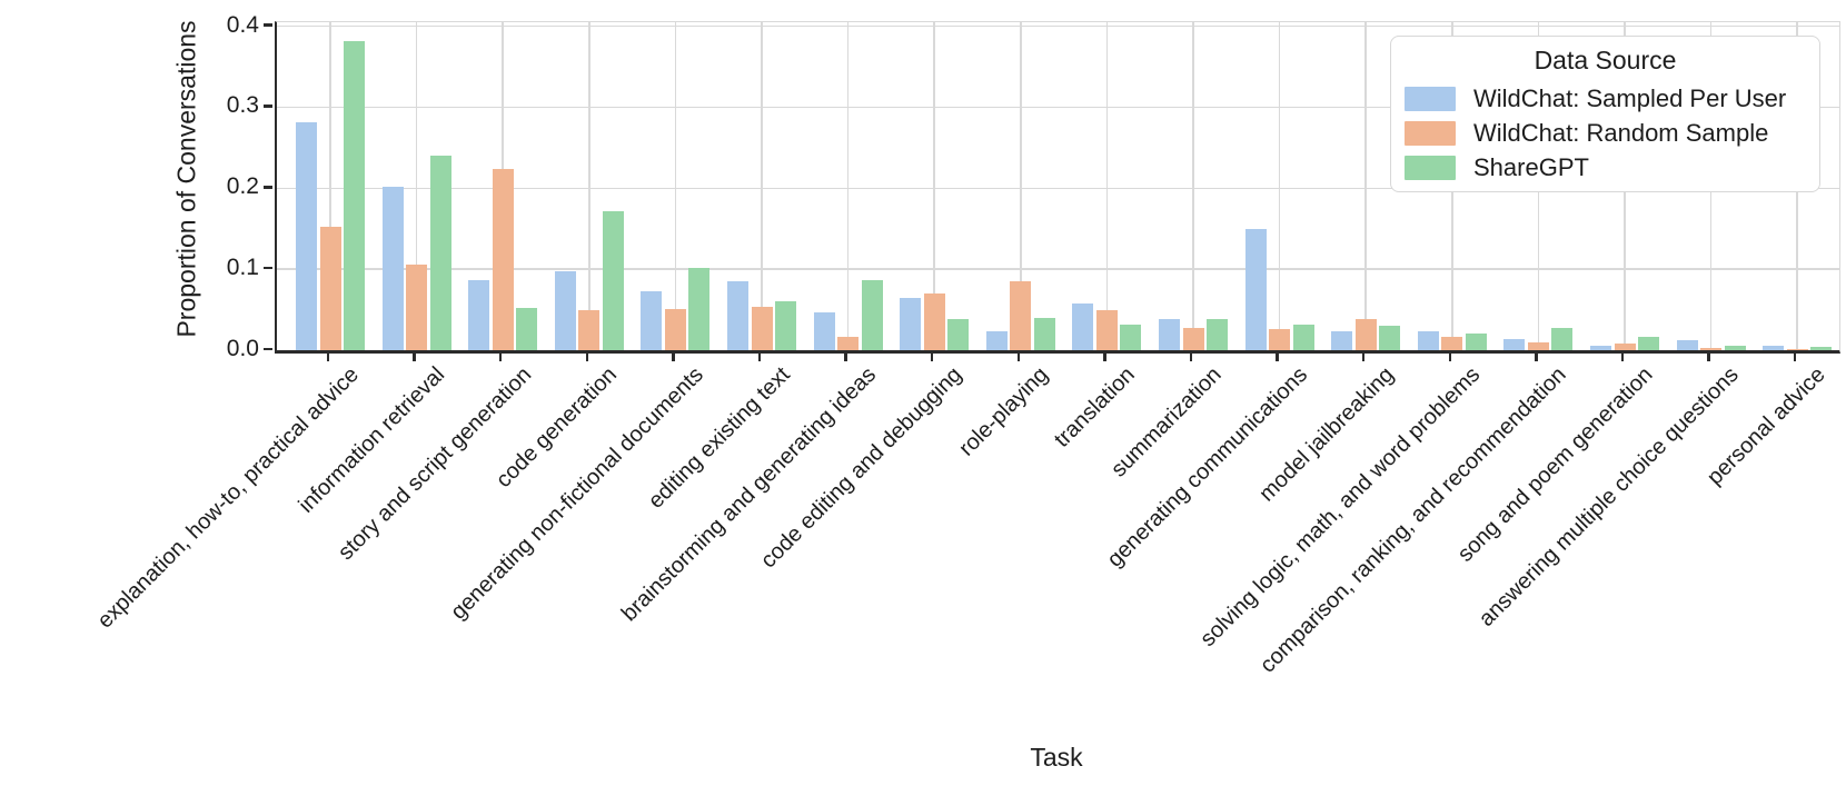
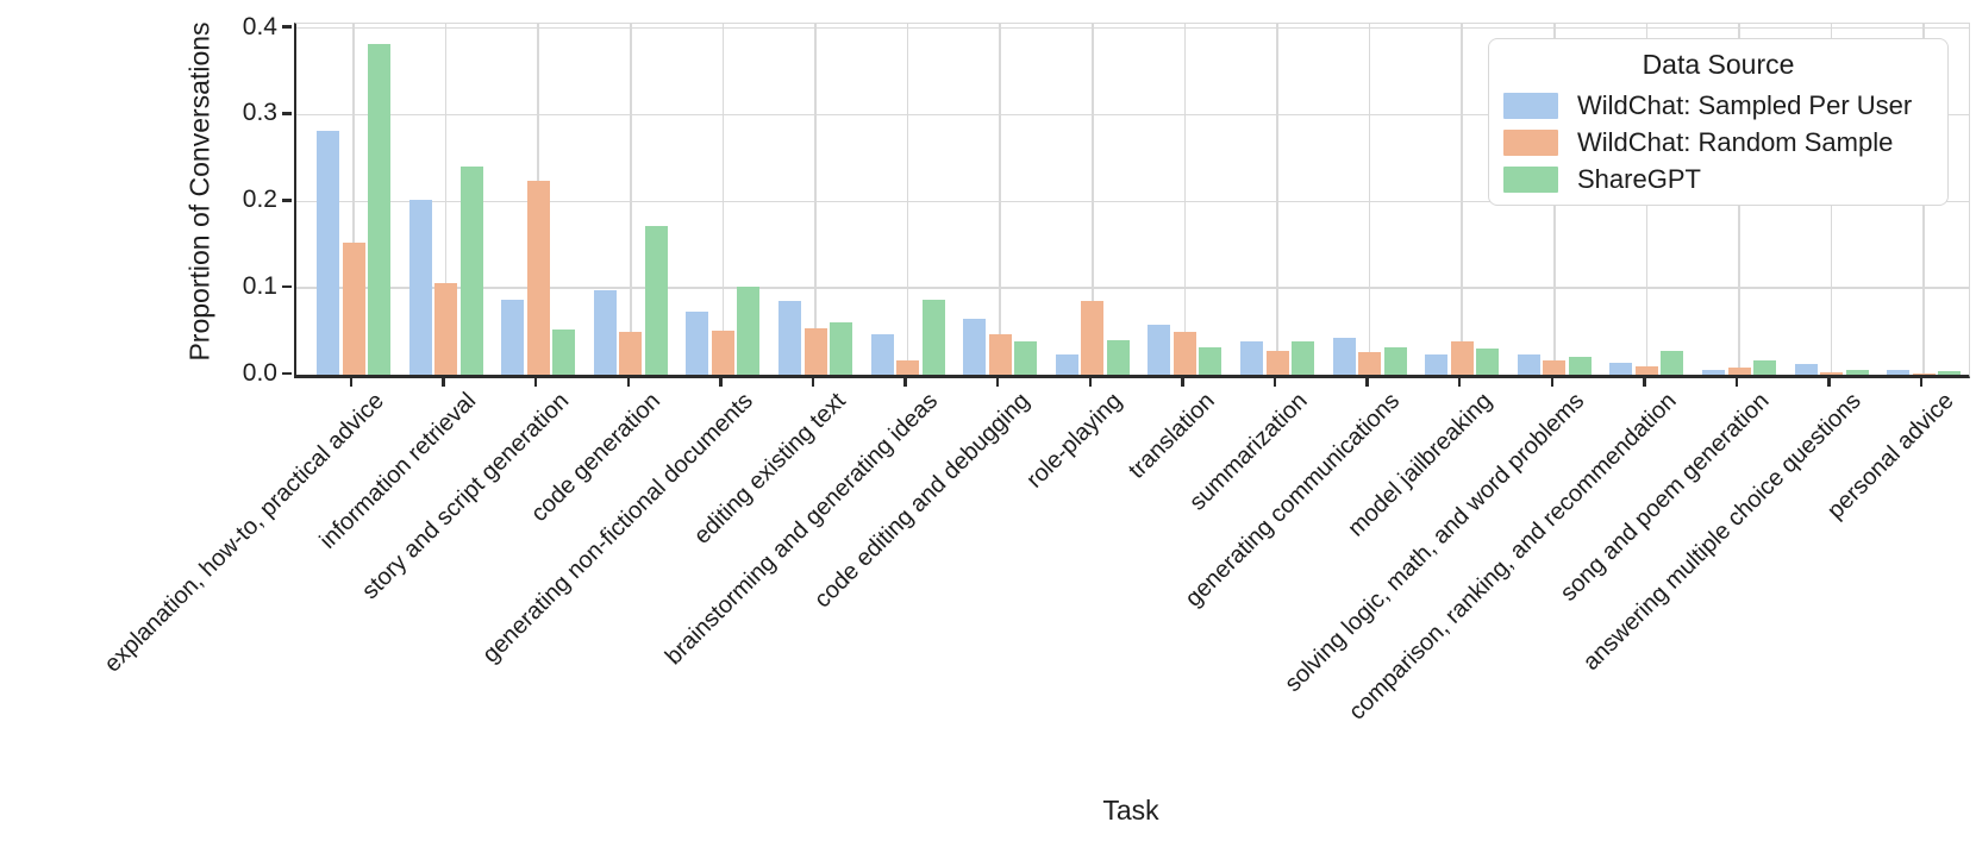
WildChat: Random Sample/code editing and debugging: 0.07 -> 0.05
WildChat: Sampled Per User/generating communications: 0.15 -> 0.04
